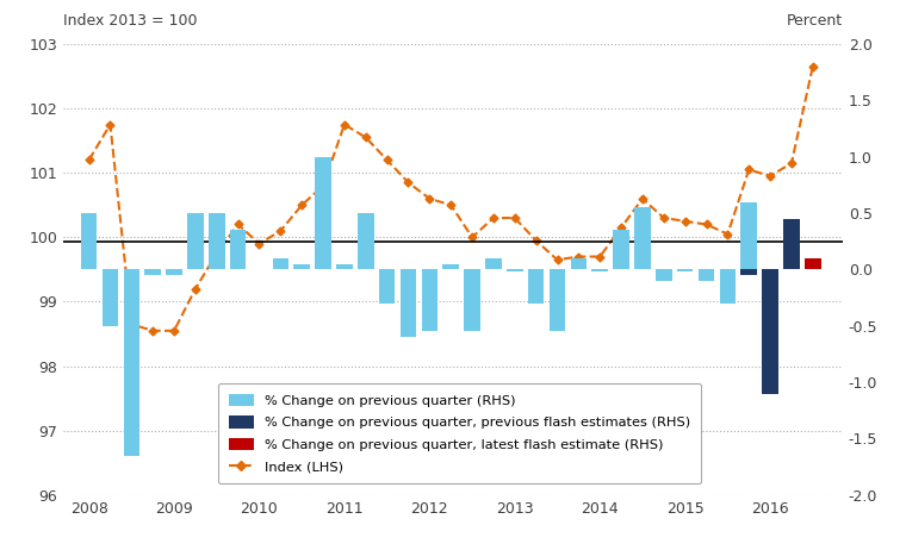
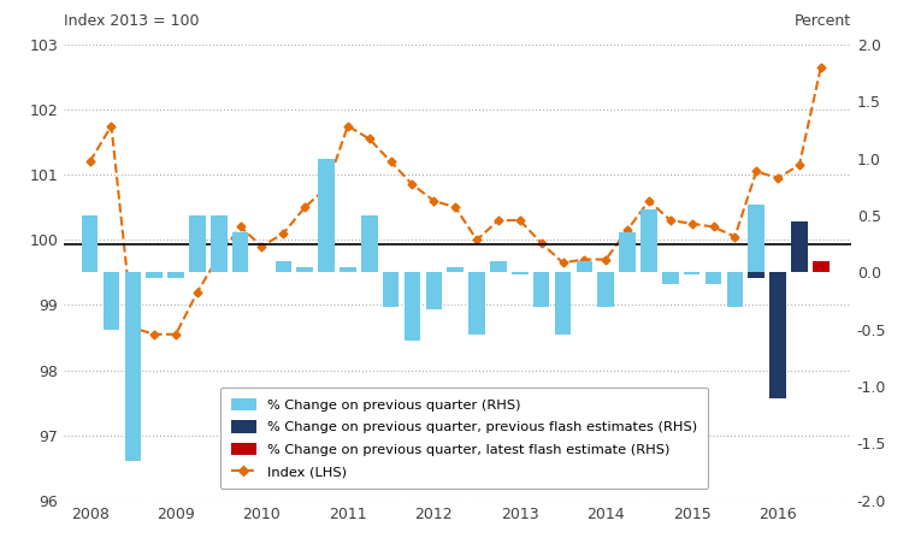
% Change on previous quarter (RHS)/2012: -0.55 -> -0.32
% Change on previous quarter (RHS)/2014: -0.02 -> -0.30
